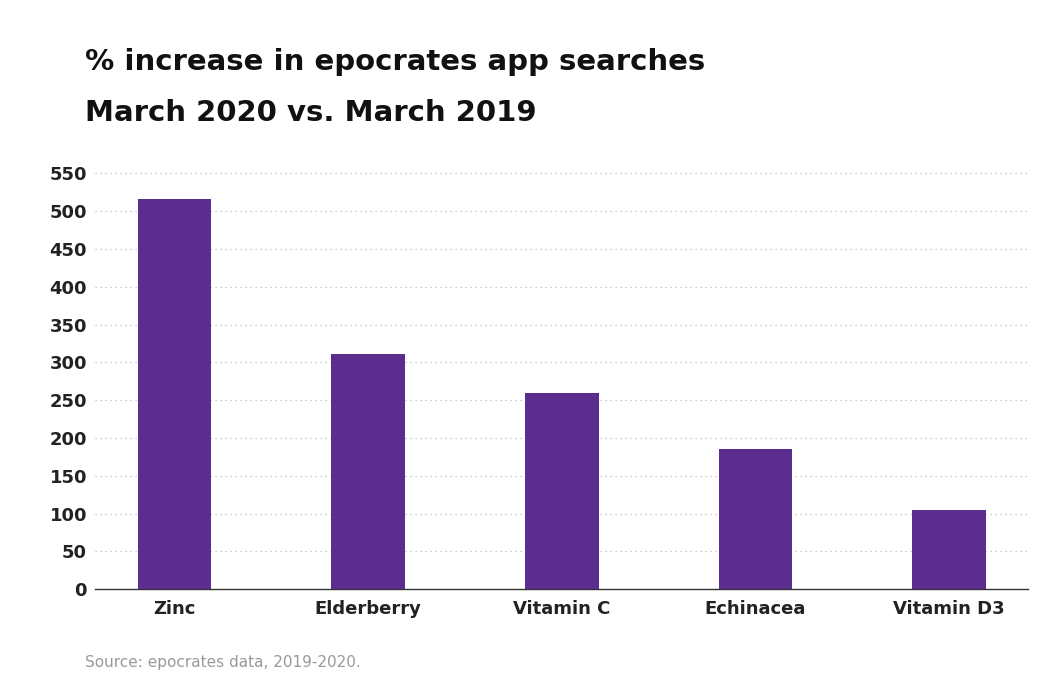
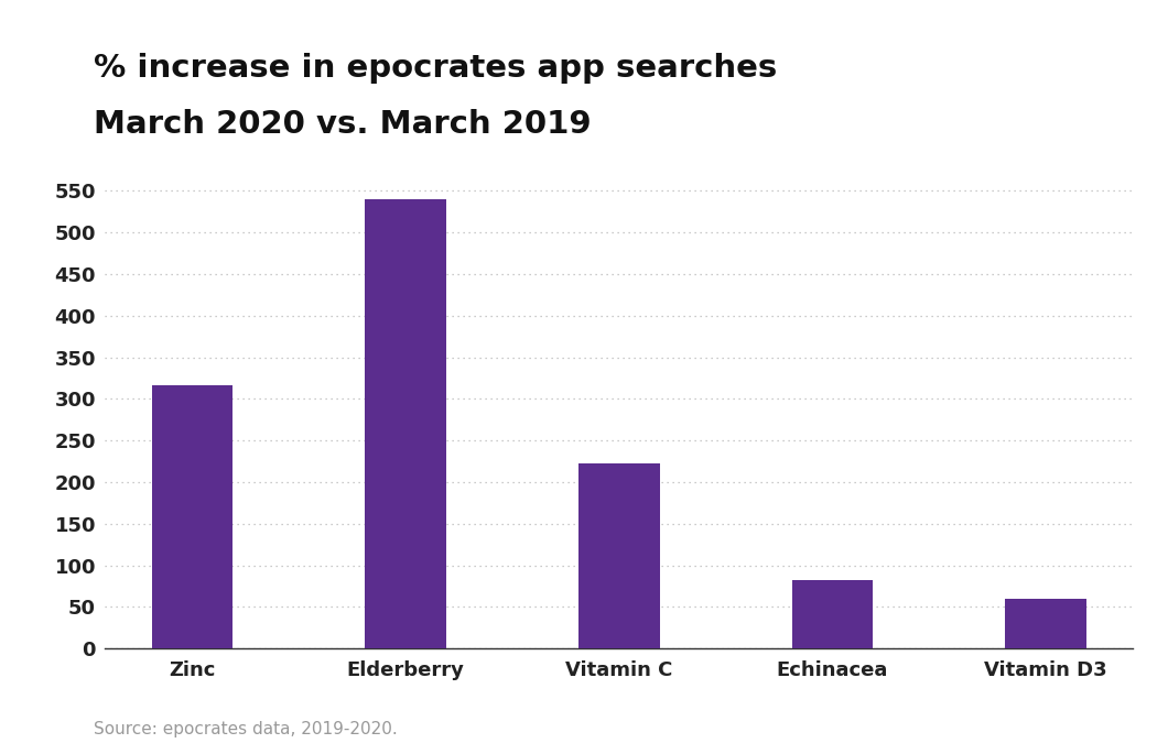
Zinc: 516 -> 316
Elderberry: 311 -> 540
Vitamin C: 260 -> 222
Echinacea: 185 -> 82
Vitamin D3: 105 -> 60
